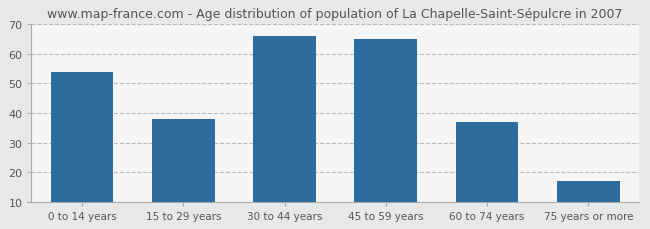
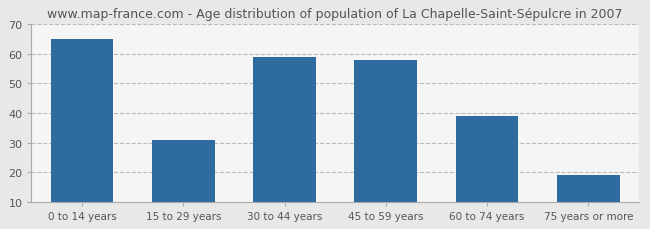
0 to 14 years: 54 -> 65
15 to 29 years: 38 -> 31
30 to 44 years: 66 -> 59
45 to 59 years: 65 -> 58
60 to 74 years: 37 -> 39
75 years or more: 17 -> 19
